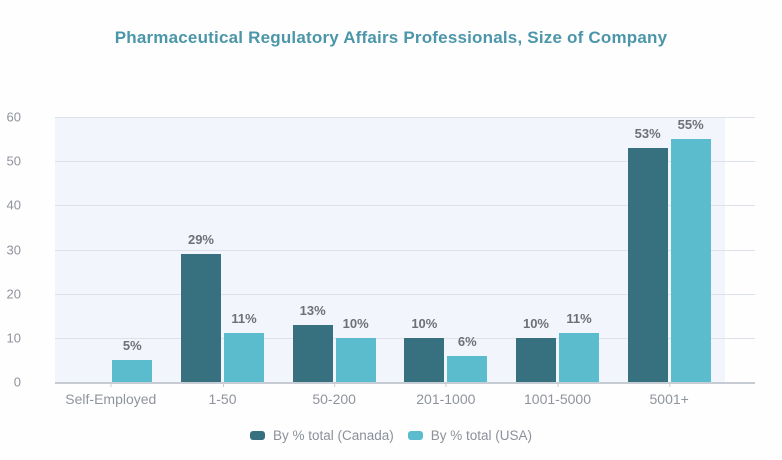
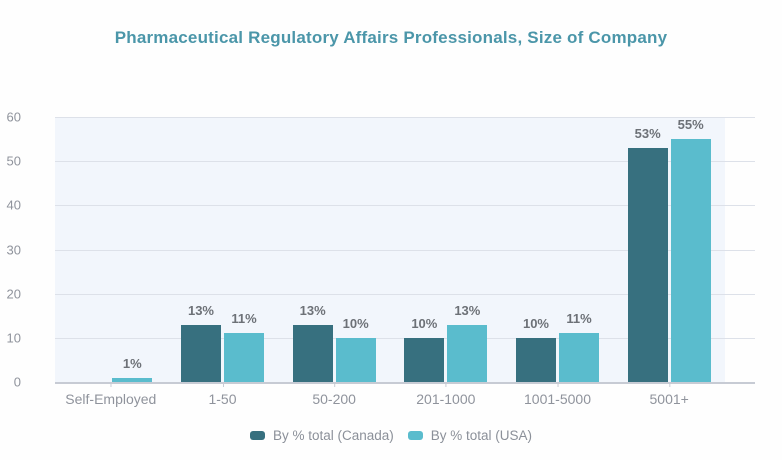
By % total (USA)/Self-Employed: 5% -> 1%
By % total (Canada)/1-50: 29% -> 13%
By % total (USA)/201-1000: 6% -> 13%
